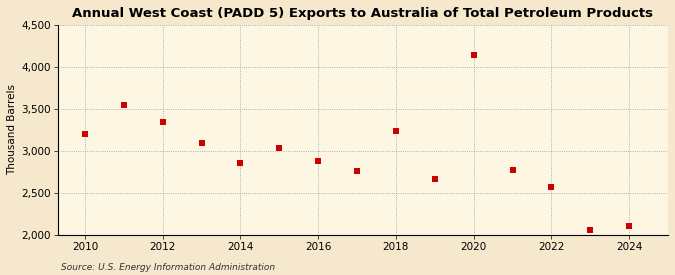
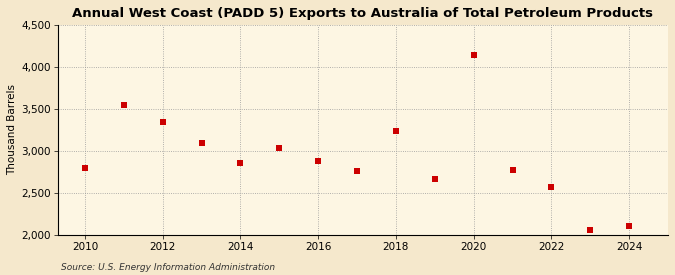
2010: 3,200 -> 2,800
